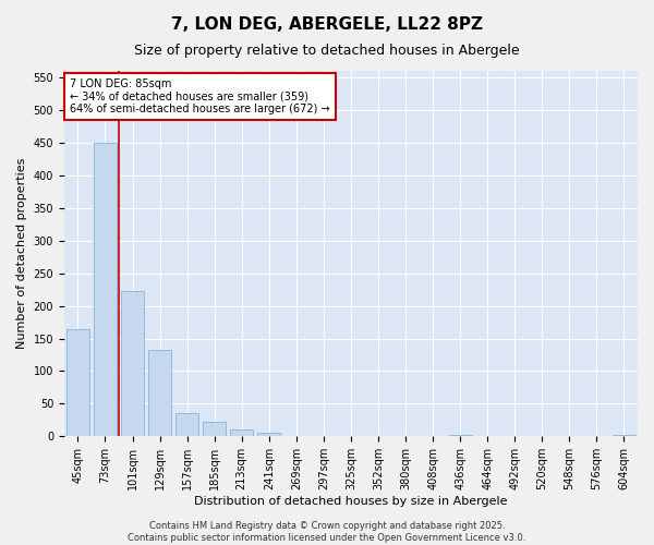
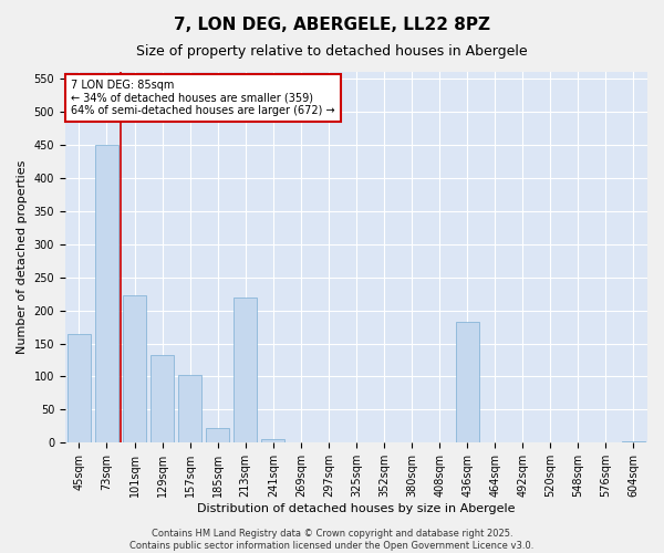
157sqm: 35 -> 102
213sqm: 10 -> 220
436sqm: 3 -> 182
